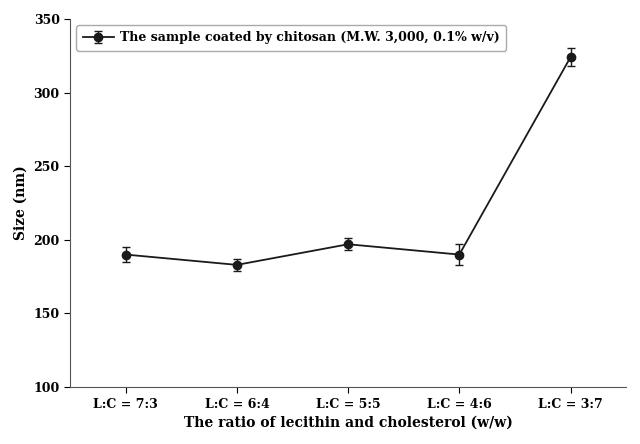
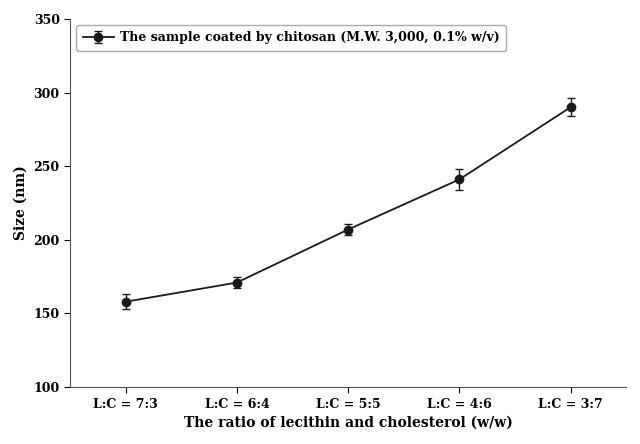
L:C = 7:3: 190 -> 158
L:C = 6:4: 183 -> 171
L:C = 5:5: 197 -> 207
L:C = 4:6: 190 -> 241
L:C = 3:7: 324 -> 290
